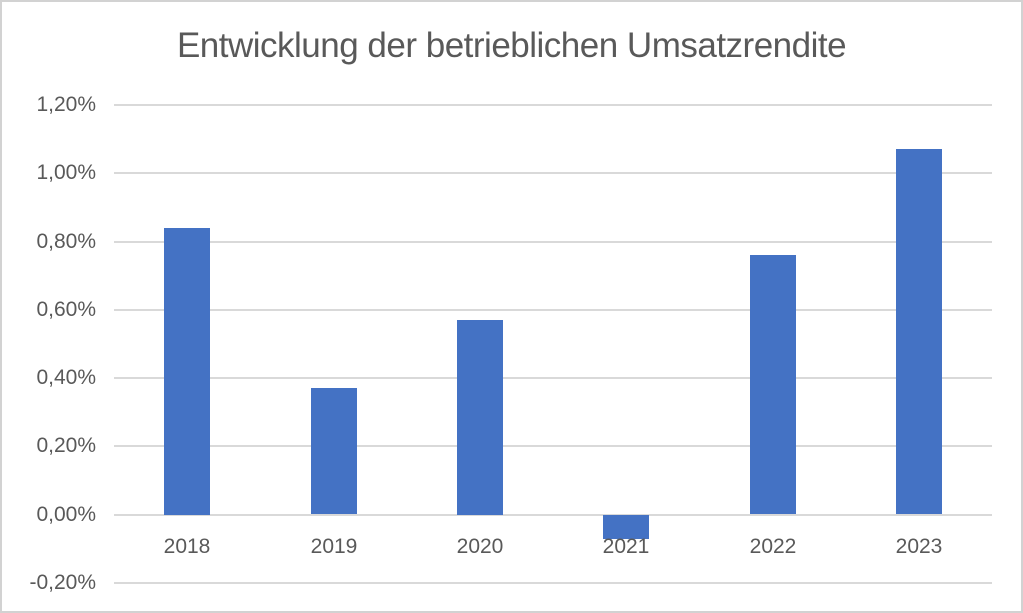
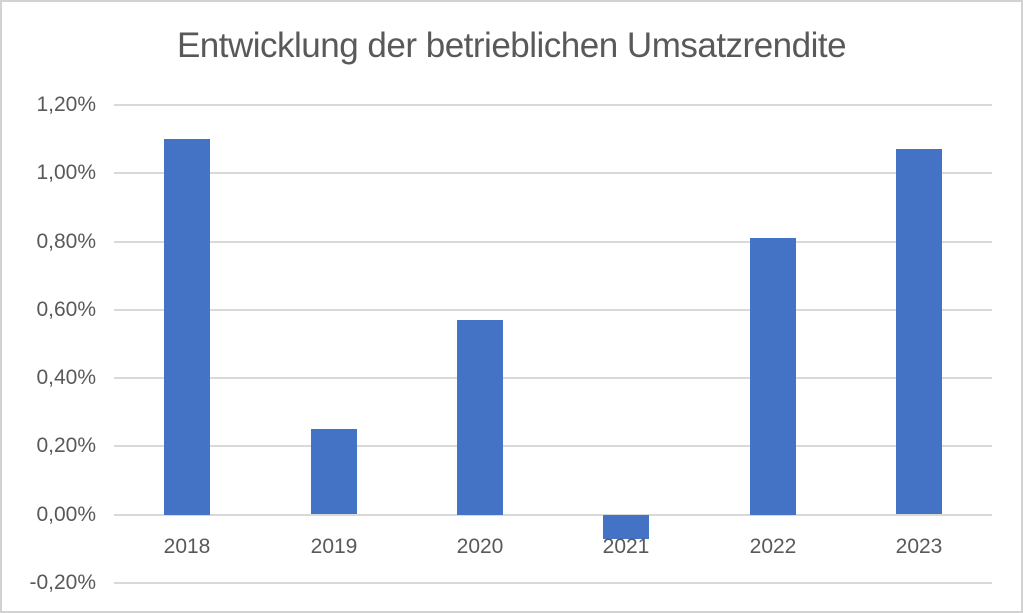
2018: 0,84% -> 1,10%
2019: 0,37% -> 0,25%
2022: 0,76% -> 0,81%
